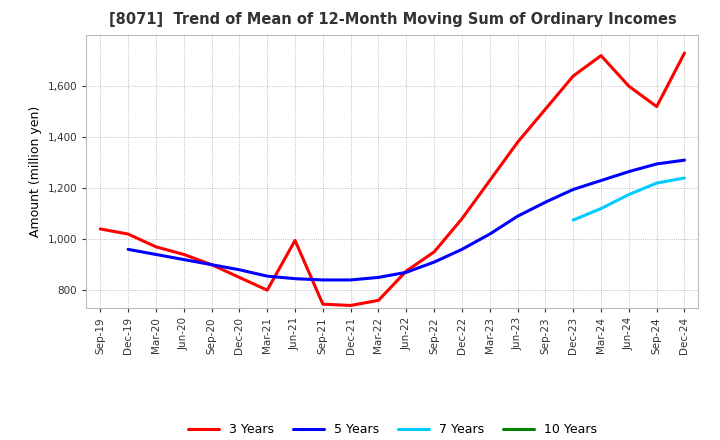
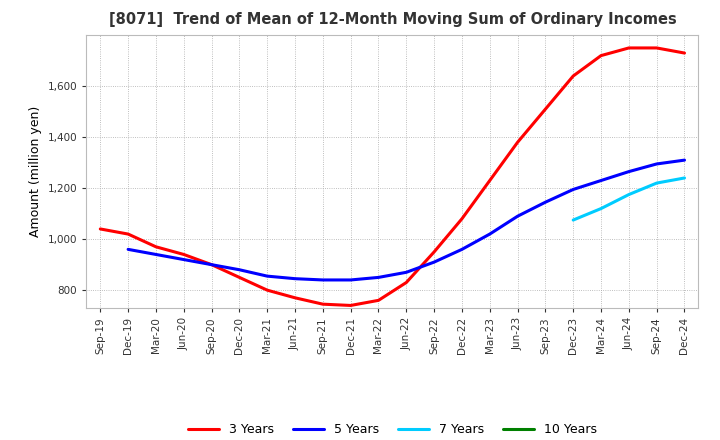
3 Years/Jun-21: 995 -> 770
3 Years/Jun-22: 875 -> 830
3 Years/Jun-24: 1,600 -> 1,750
3 Years/Sep-24: 1,520 -> 1,750
